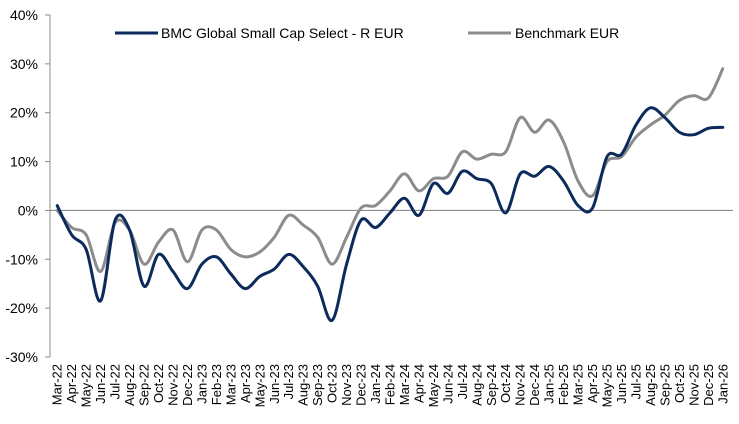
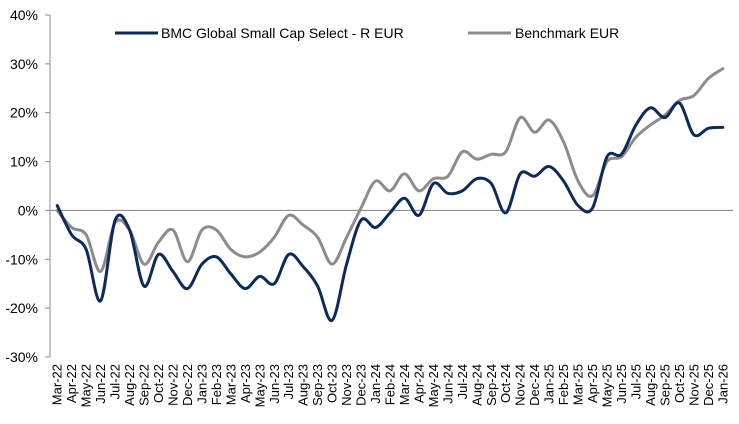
BMC Global Small Cap Select - R EUR/Jun-23: -12% -> -15%
Benchmark EUR/Jan-24: 1% -> 6%
BMC Global Small Cap Select - R EUR/Jul-24: 8% -> 4%
BMC Global Small Cap Select - R EUR/Oct-25: 16% -> 22%
Benchmark EUR/Dec-25: 23% -> 27%
